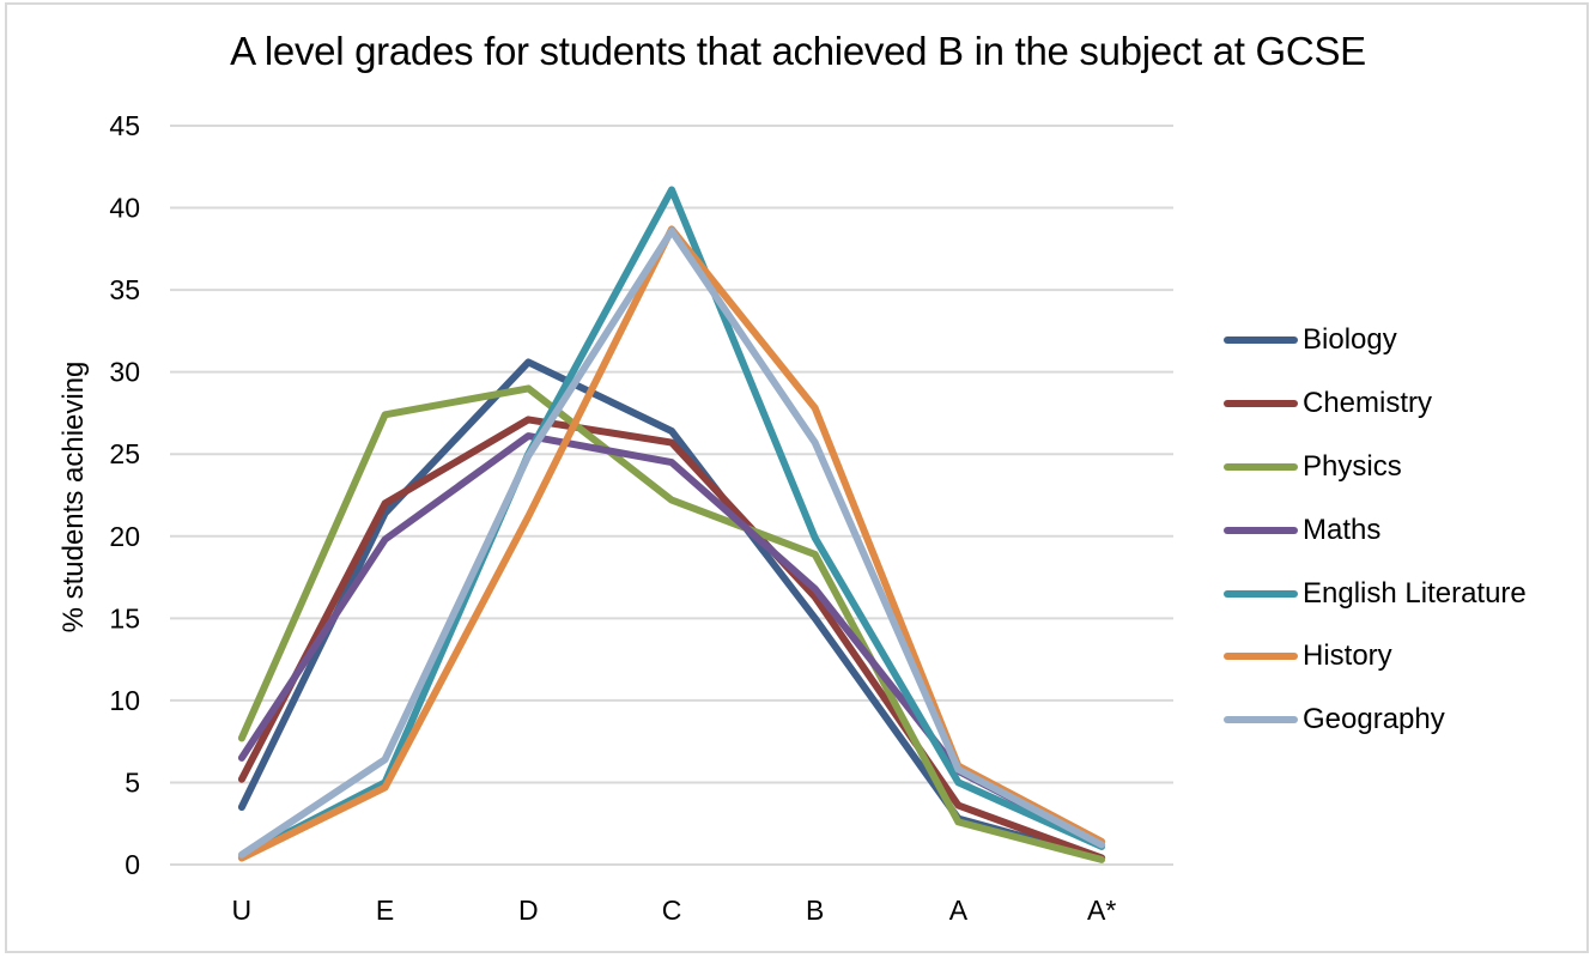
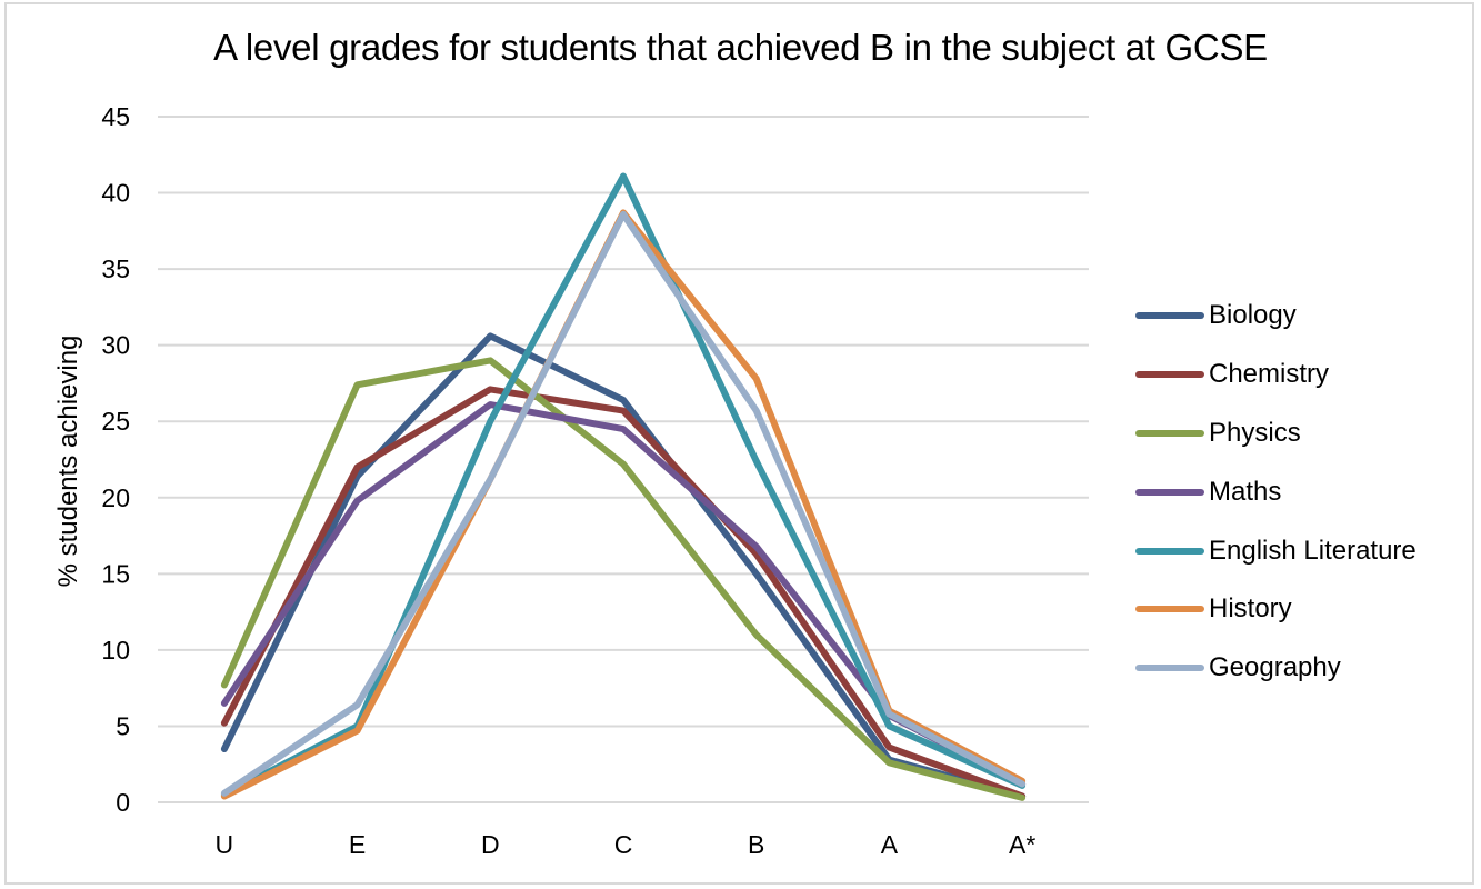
Geography/D: 24.9 -> 21.2
Physics/B: 18.9 -> 11.0
English Literature/B: 19.9 -> 22.4
